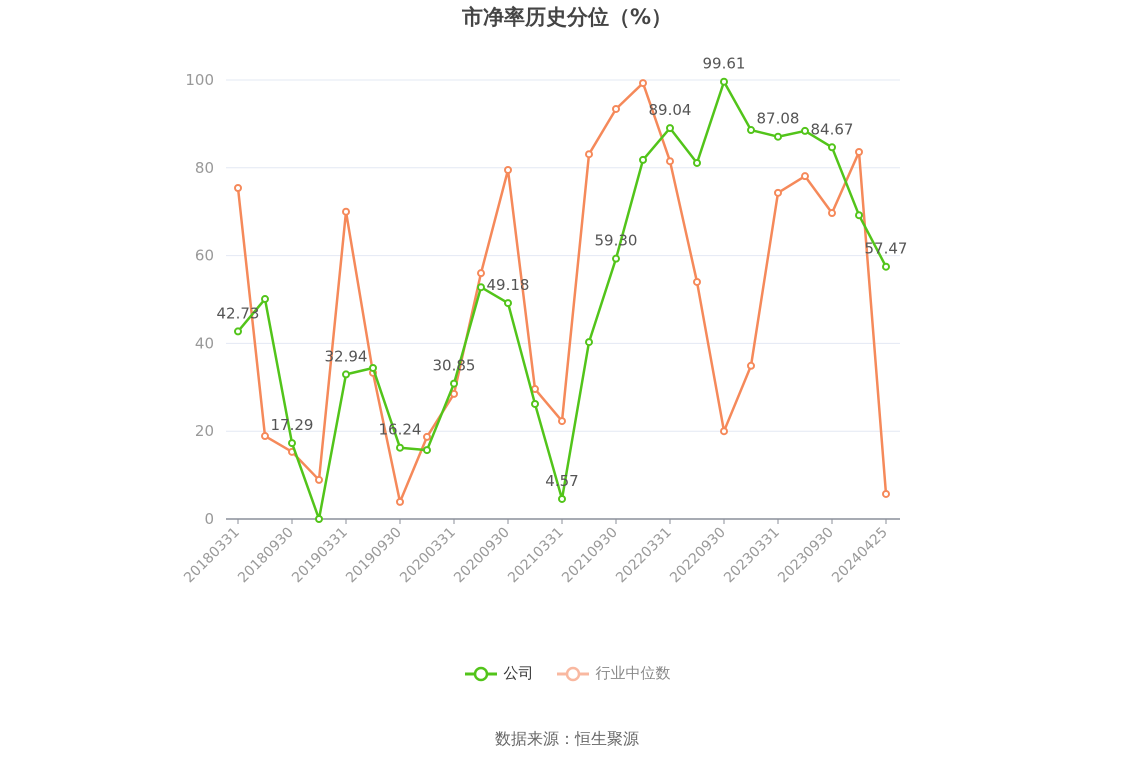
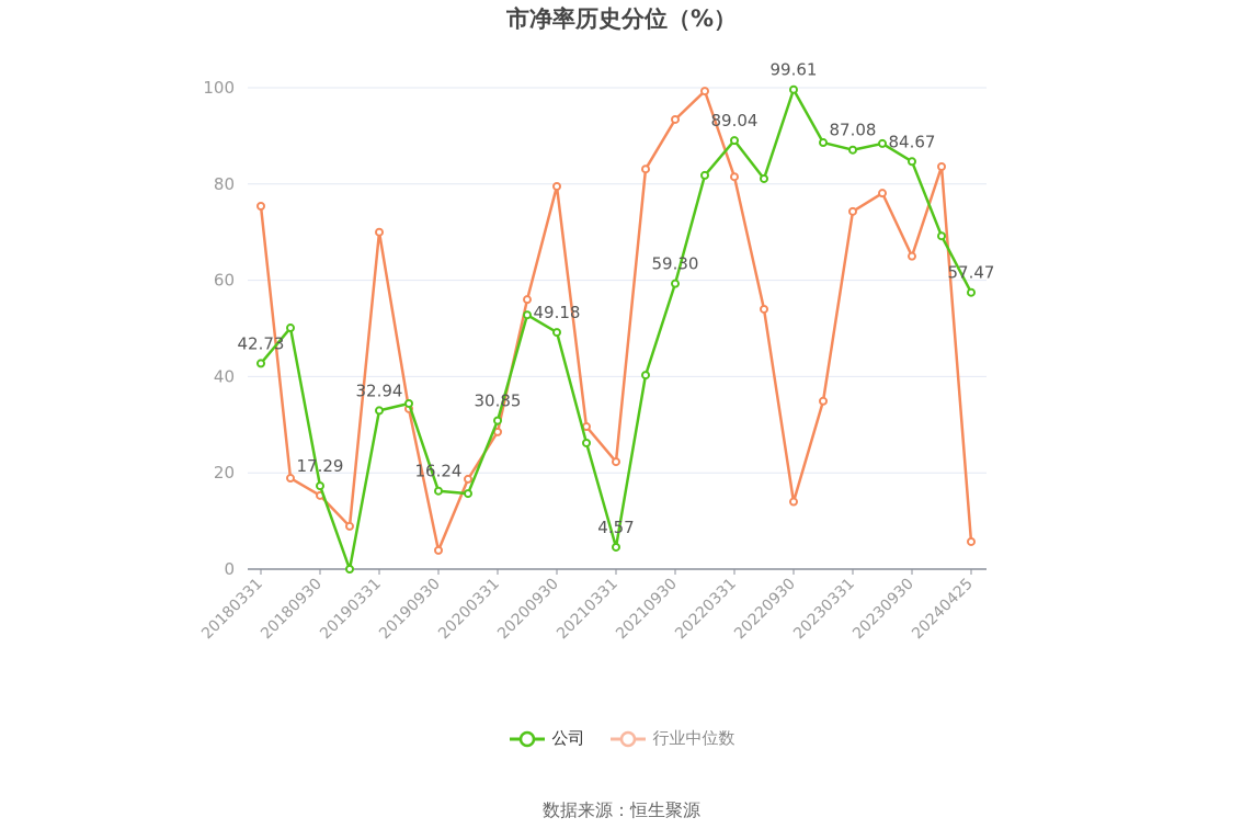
行业中位数/20220930: 20 -> 14
行业中位数/20230930: 70 -> 65
